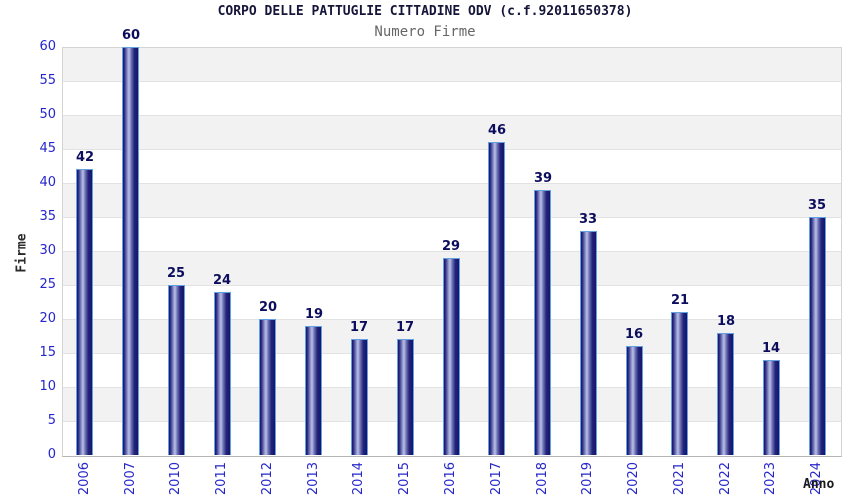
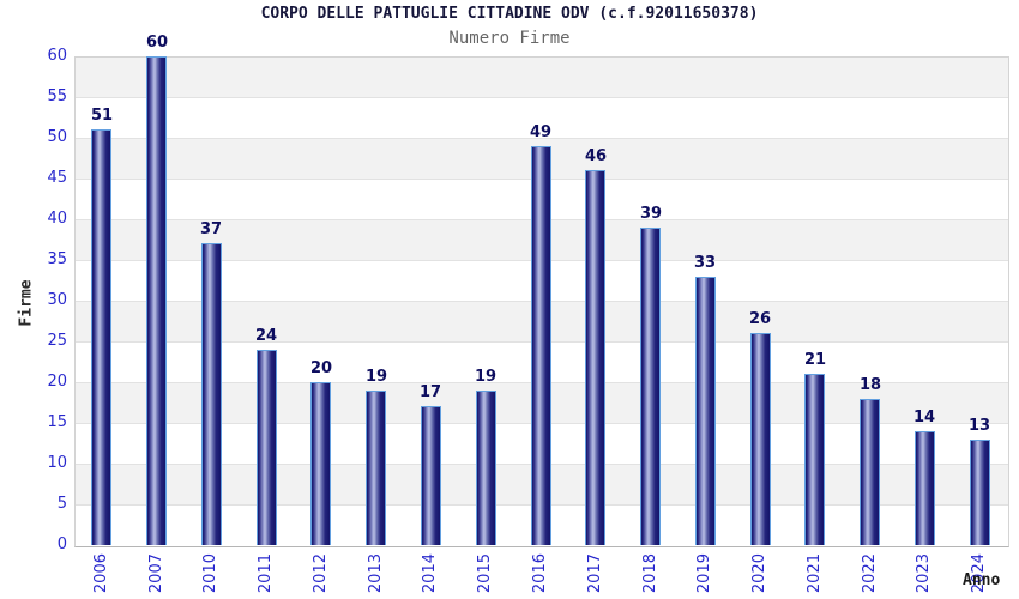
2006: 42 -> 51
2010: 25 -> 37
2015: 17 -> 19
2016: 29 -> 49
2020: 16 -> 26
2024: 35 -> 13
